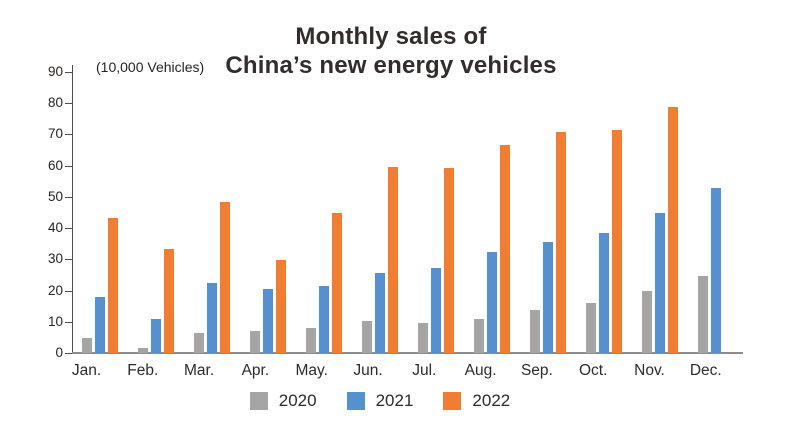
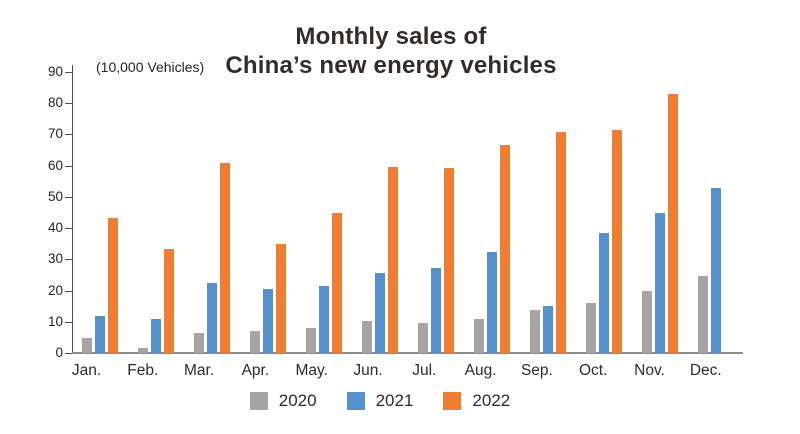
2021/Jan.: 18 -> 12
2022/Mar.: 48 -> 61
2022/Apr.: 30 -> 35
2021/Sep.: 36 -> 15
2022/Nov.: 79 -> 83
